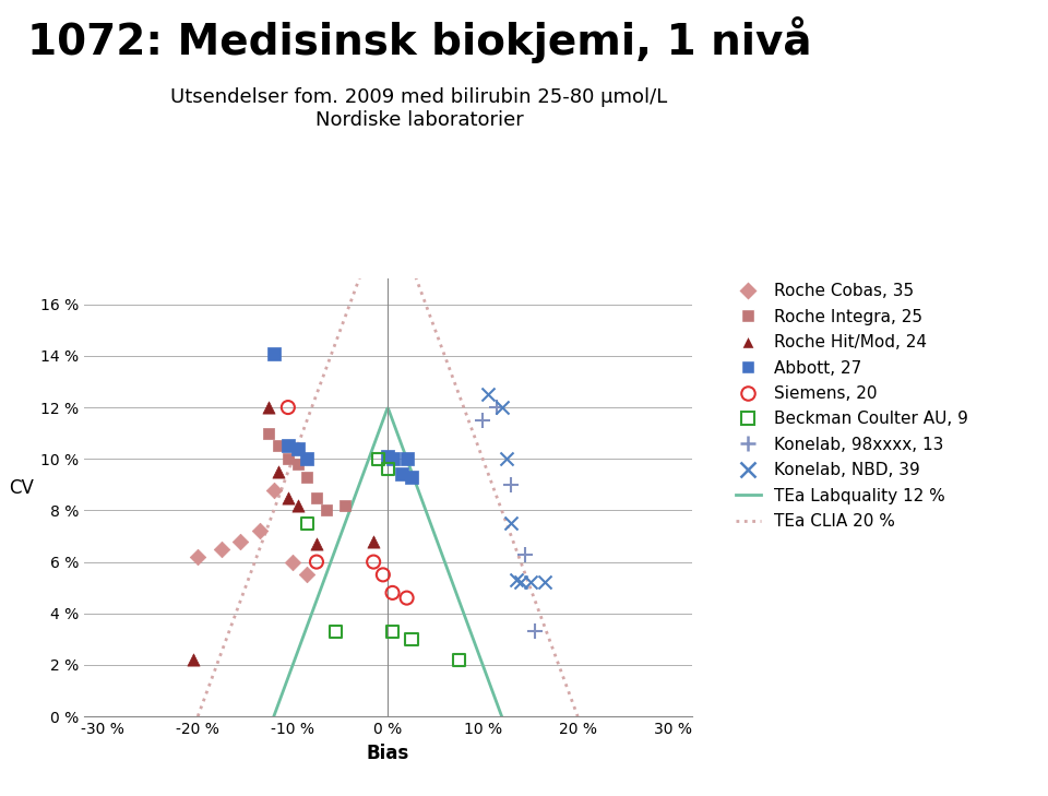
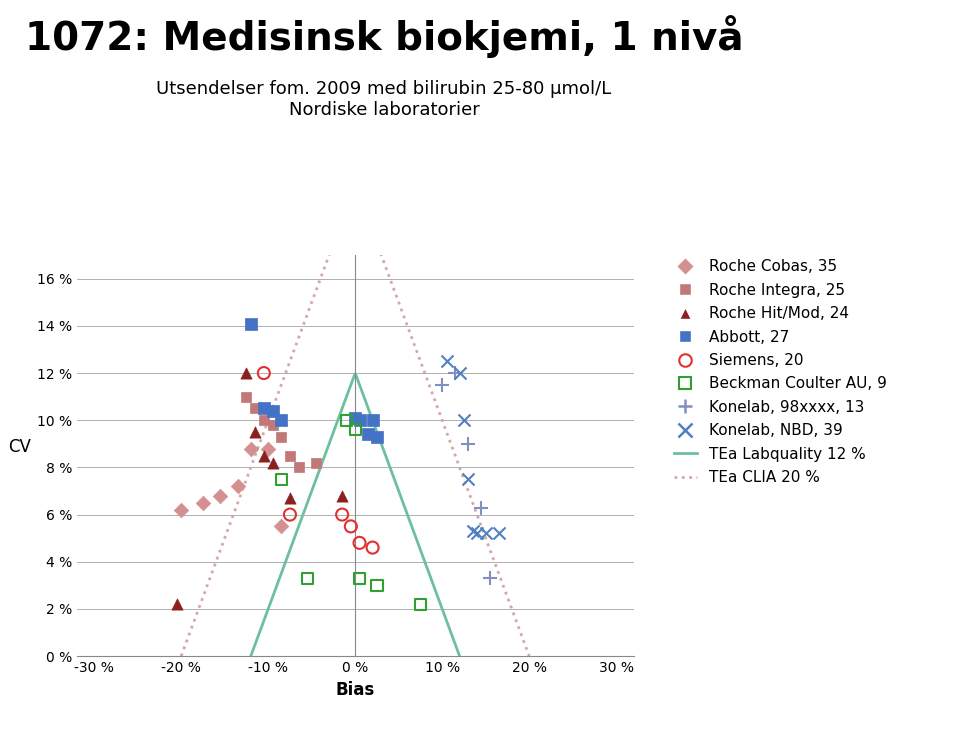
Roche Cobas, 35/-10 %: 6.0 % -> 8.8 %
